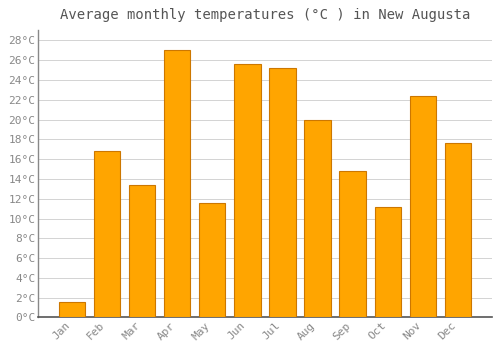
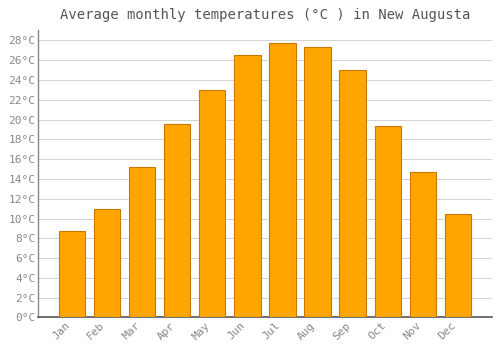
Jan: 1.6°C -> 8.7°C
Feb: 16.8°C -> 11.0°C
Mar: 13.4°C -> 15.2°C
Apr: 27.0°C -> 19.5°C
May: 11.6°C -> 23.0°C
Jun: 25.6°C -> 26.5°C
Jul: 25.2°C -> 27.7°C
Aug: 20.0°C -> 27.3°C
Sep: 14.8°C -> 25.0°C
Oct: 11.2°C -> 19.3°C
Nov: 22.4°C -> 14.7°C
Dec: 17.6°C -> 10.5°C
